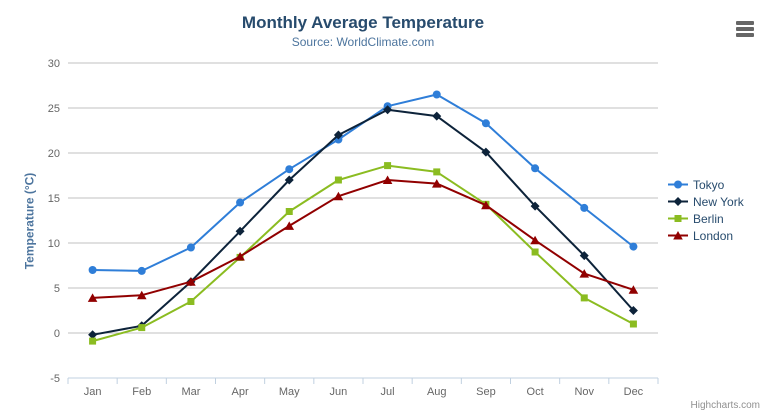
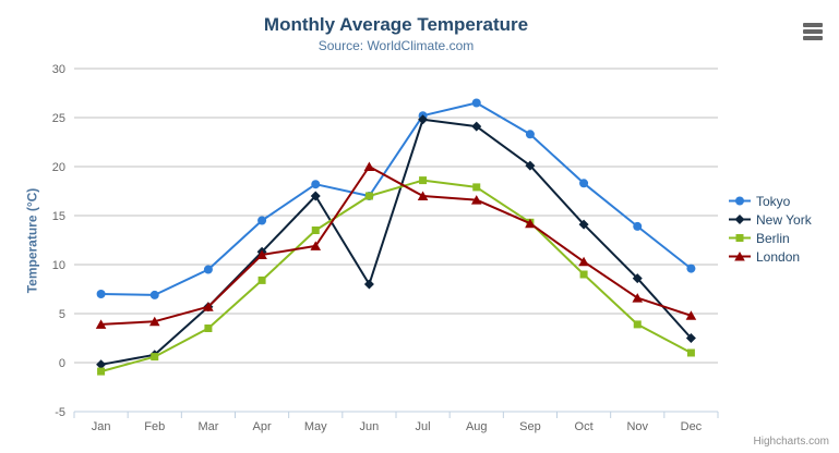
London/Apr: 8 -> 11
Tokyo/Jun: 22 -> 17
New York/Jun: 22 -> 8
London/Jun: 15 -> 20
